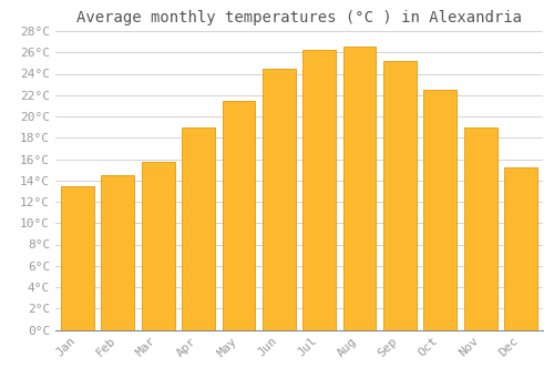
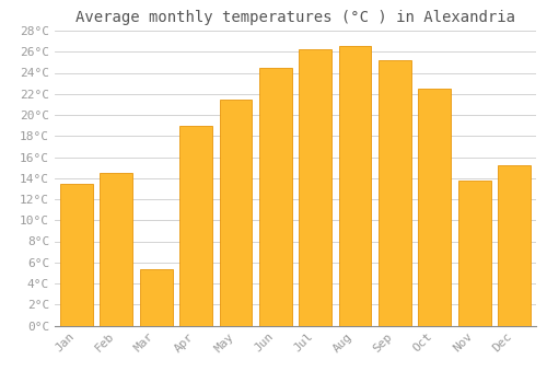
Mar: 15.7°C -> 5.4°C
Nov: 19.0°C -> 13.8°C
